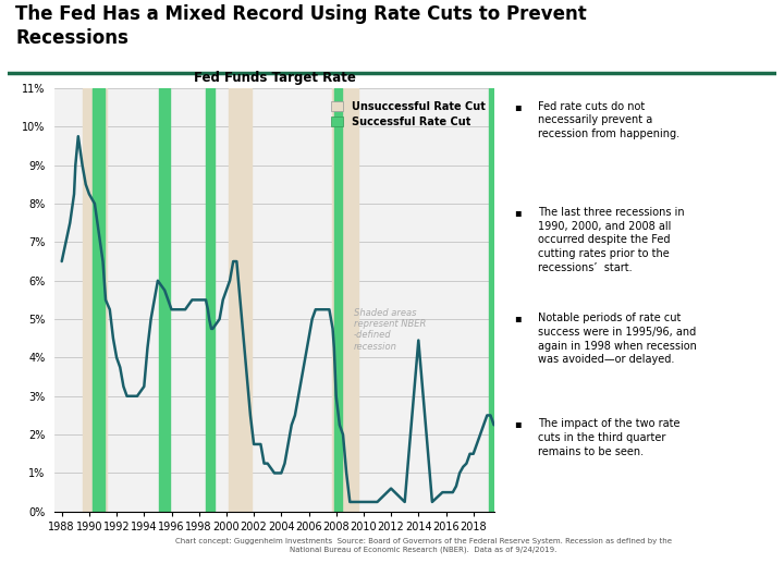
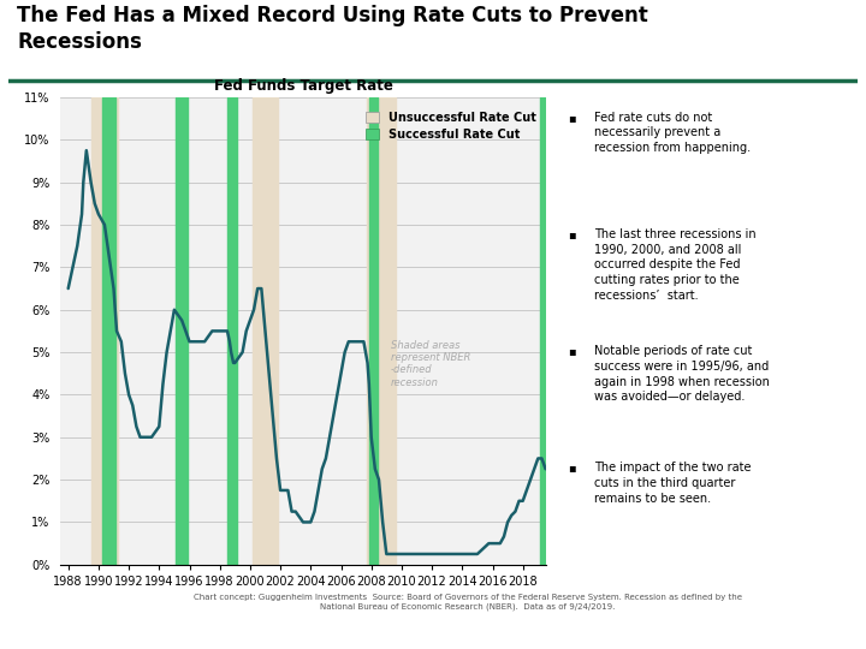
2012: 0.60% -> 0.25%
2014: 4.45% -> 0.25%
